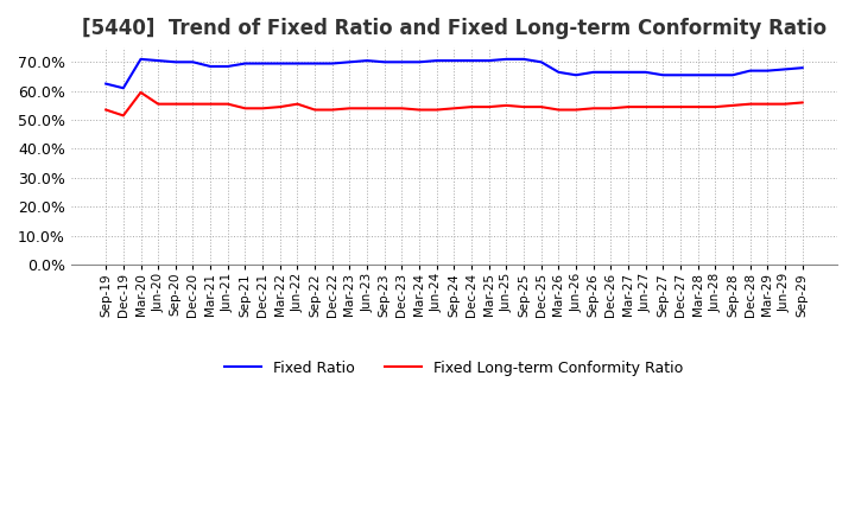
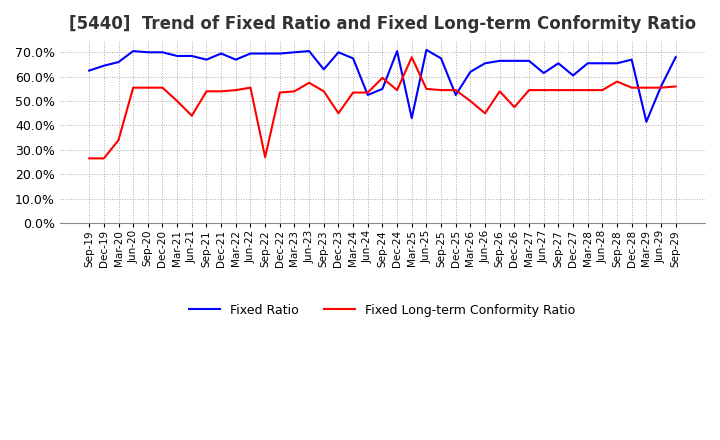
Fixed Long-term Conformity Ratio/Sep-19: 53.5% -> 26.5%
Fixed Ratio/Dec-19: 61.0% -> 64.5%
Fixed Long-term Conformity Ratio/Dec-19: 51.5% -> 26.5%
Fixed Ratio/Mar-20: 71.0% -> 66.0%
Fixed Long-term Conformity Ratio/Mar-20: 59.5% -> 34.0%
Fixed Long-term Conformity Ratio/Mar-21: 55.5% -> 50.0%
Fixed Long-term Conformity Ratio/Jun-21: 55.5% -> 44.0%
Fixed Ratio/Sep-21: 69.5% -> 67.0%
Fixed Ratio/Mar-22: 69.5% -> 67.0%
Fixed Long-term Conformity Ratio/Sep-22: 53.5% -> 27.0%
Fixed Long-term Conformity Ratio/Jun-23: 54.0% -> 57.5%
Fixed Ratio/Sep-23: 70.0% -> 63.0%
Fixed Long-term Conformity Ratio/Dec-23: 54.0% -> 45.0%
Fixed Ratio/Mar-24: 70.0% -> 67.5%
Fixed Ratio/Jun-24: 70.5% -> 52.5%
Fixed Ratio/Sep-24: 70.5% -> 55.0%
Fixed Long-term Conformity Ratio/Sep-24: 54.0% -> 59.5%
Fixed Ratio/Mar-25: 70.5% -> 43.0%
Fixed Long-term Conformity Ratio/Mar-25: 54.5% -> 68.0%
Fixed Ratio/Sep-25: 71.0% -> 67.5%
Fixed Ratio/Dec-25: 70.0% -> 52.5%
Fixed Ratio/Mar-26: 66.5% -> 62.0%
Fixed Long-term Conformity Ratio/Mar-26: 53.5% -> 50.0%
Fixed Long-term Conformity Ratio/Jun-26: 53.5% -> 45.0%
Fixed Long-term Conformity Ratio/Dec-26: 54.0% -> 47.5%
Fixed Ratio/Jun-27: 66.5% -> 61.5%
Fixed Ratio/Dec-27: 65.5% -> 60.5%
Fixed Long-term Conformity Ratio/Sep-28: 55.0% -> 58.0%
Fixed Ratio/Mar-29: 67.0% -> 41.5%
Fixed Ratio/Jun-29: 67.5% -> 56.0%
